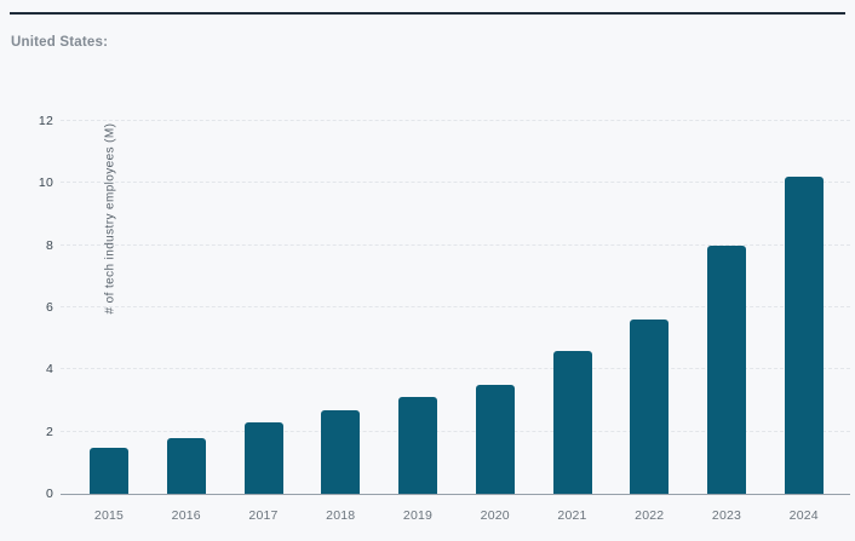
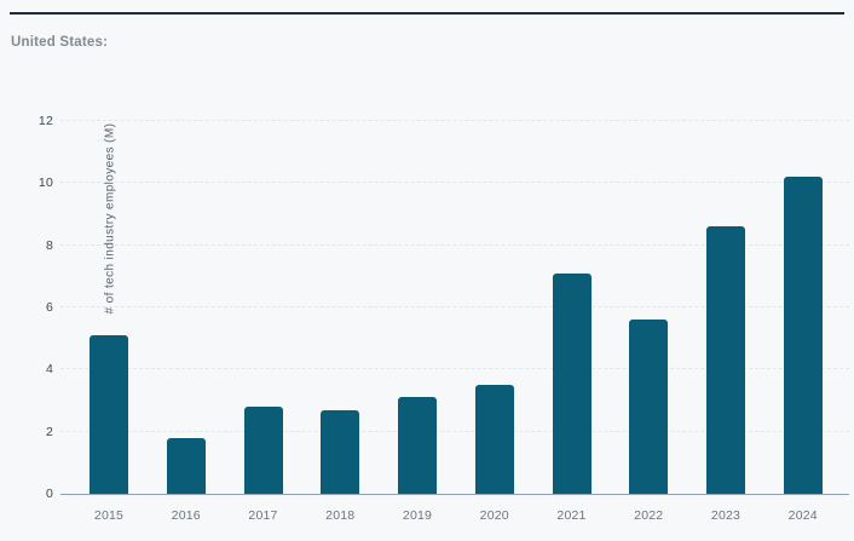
2015: 1.5 -> 5.1
2017: 2.3 -> 2.8
2021: 4.6 -> 7.1
2023: 8.0 -> 8.6
